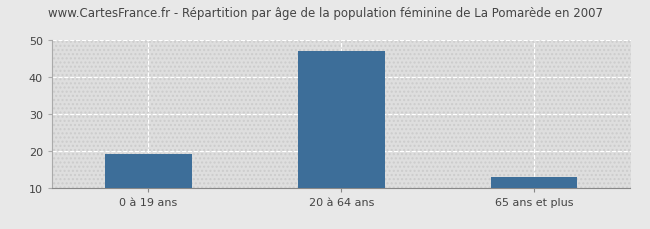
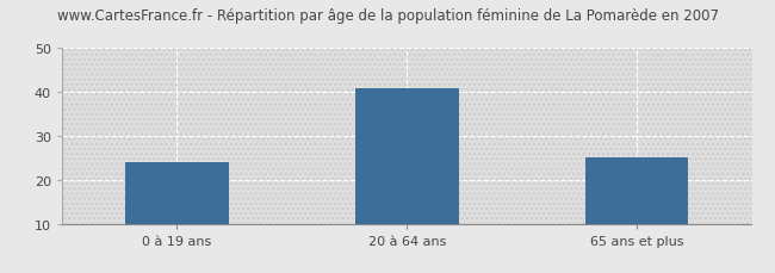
0 à 19 ans: 19 -> 24
20 à 64 ans: 47 -> 41
65 ans et plus: 13 -> 25
